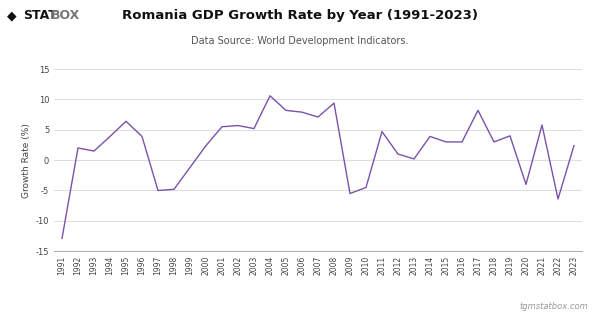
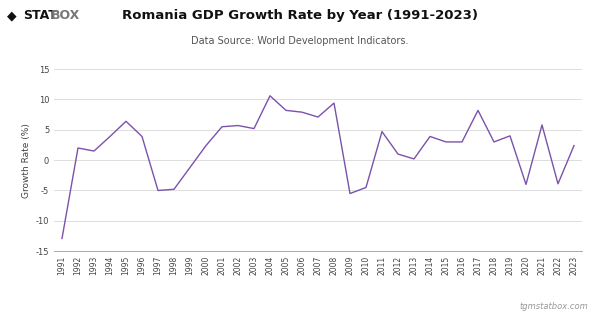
2022: -6.4 -> -3.9
